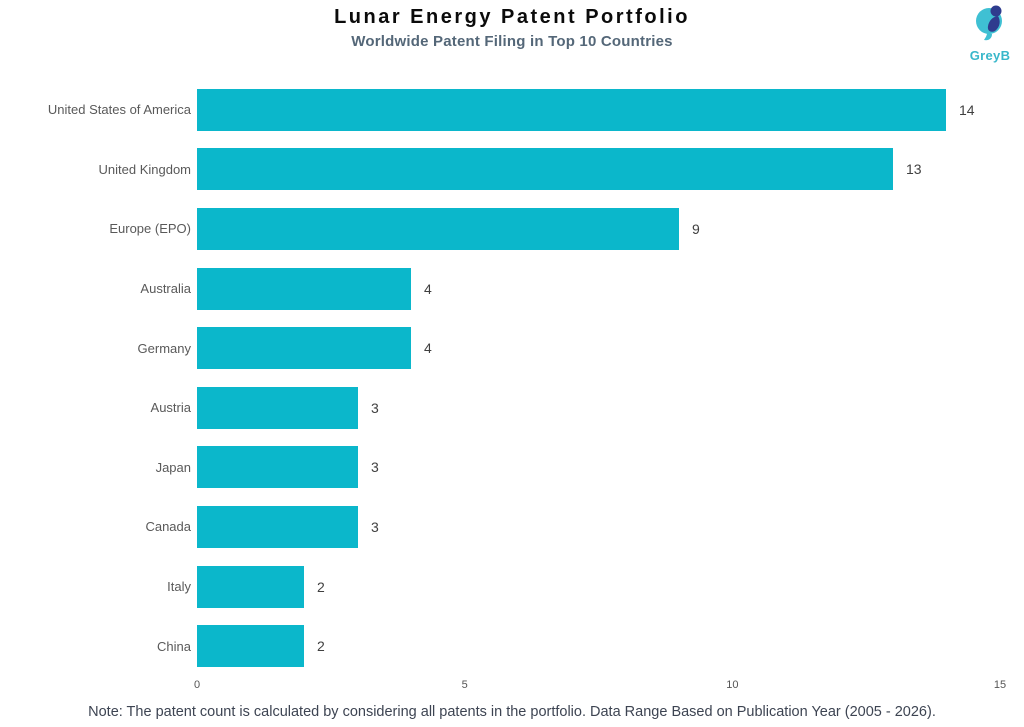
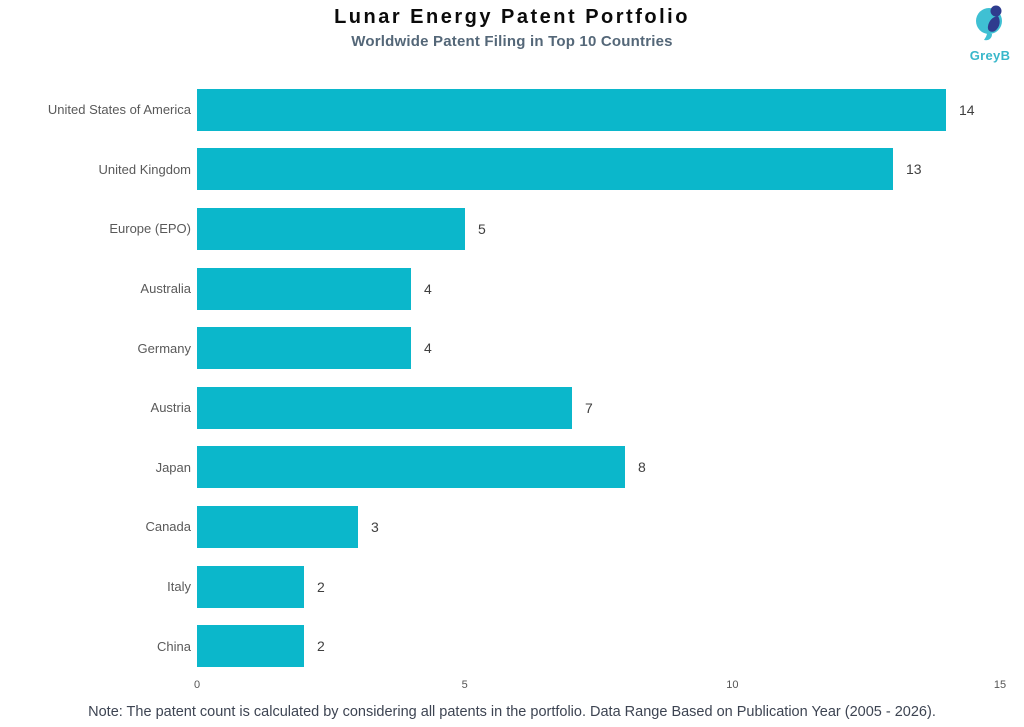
Europe (EPO): 9 -> 5
Austria: 3 -> 7
Japan: 3 -> 8
